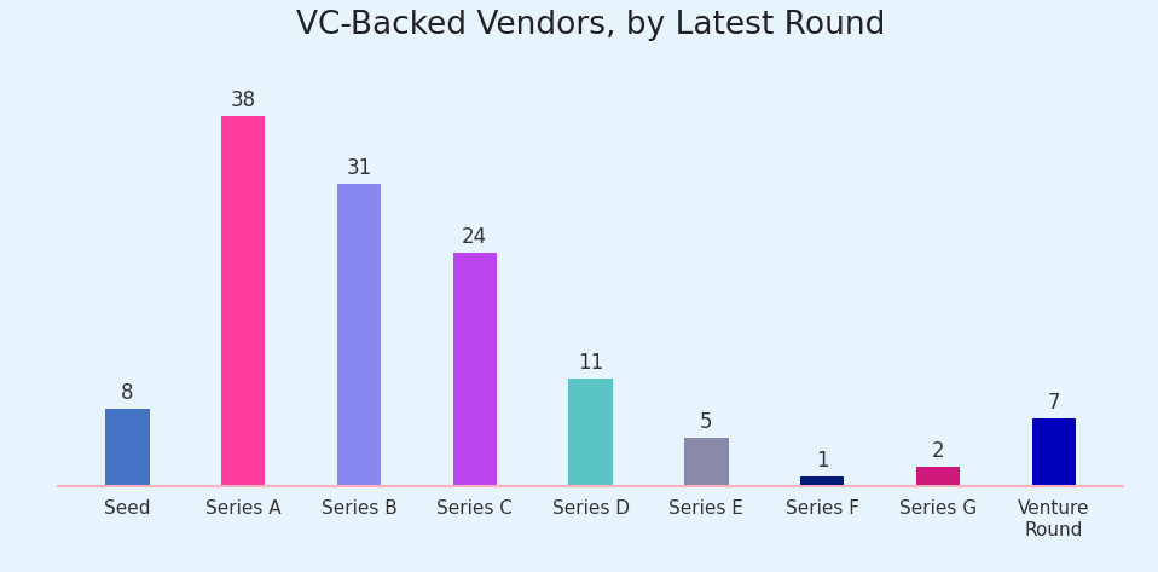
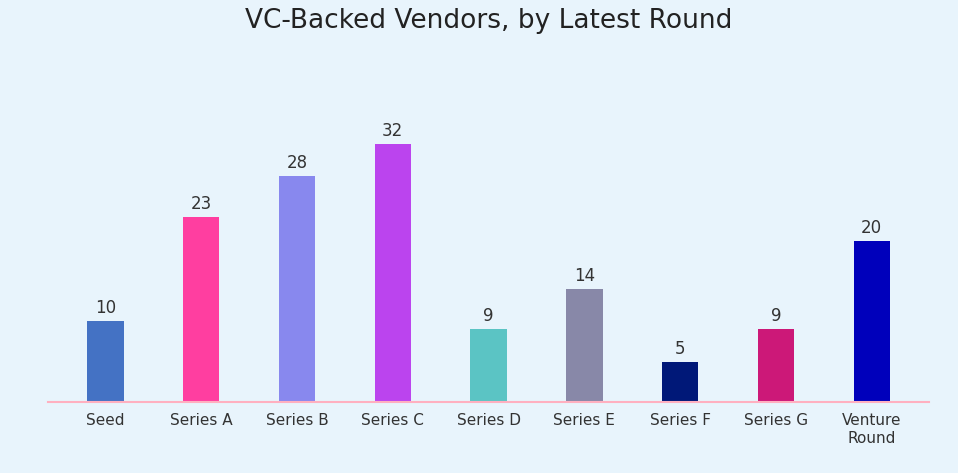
Seed: 8 -> 10
Series A: 38 -> 23
Series B: 31 -> 28
Series C: 24 -> 32
Series D: 11 -> 9
Series E: 5 -> 14
Series F: 1 -> 5
Series G: 2 -> 9
Venture Round: 7 -> 20
